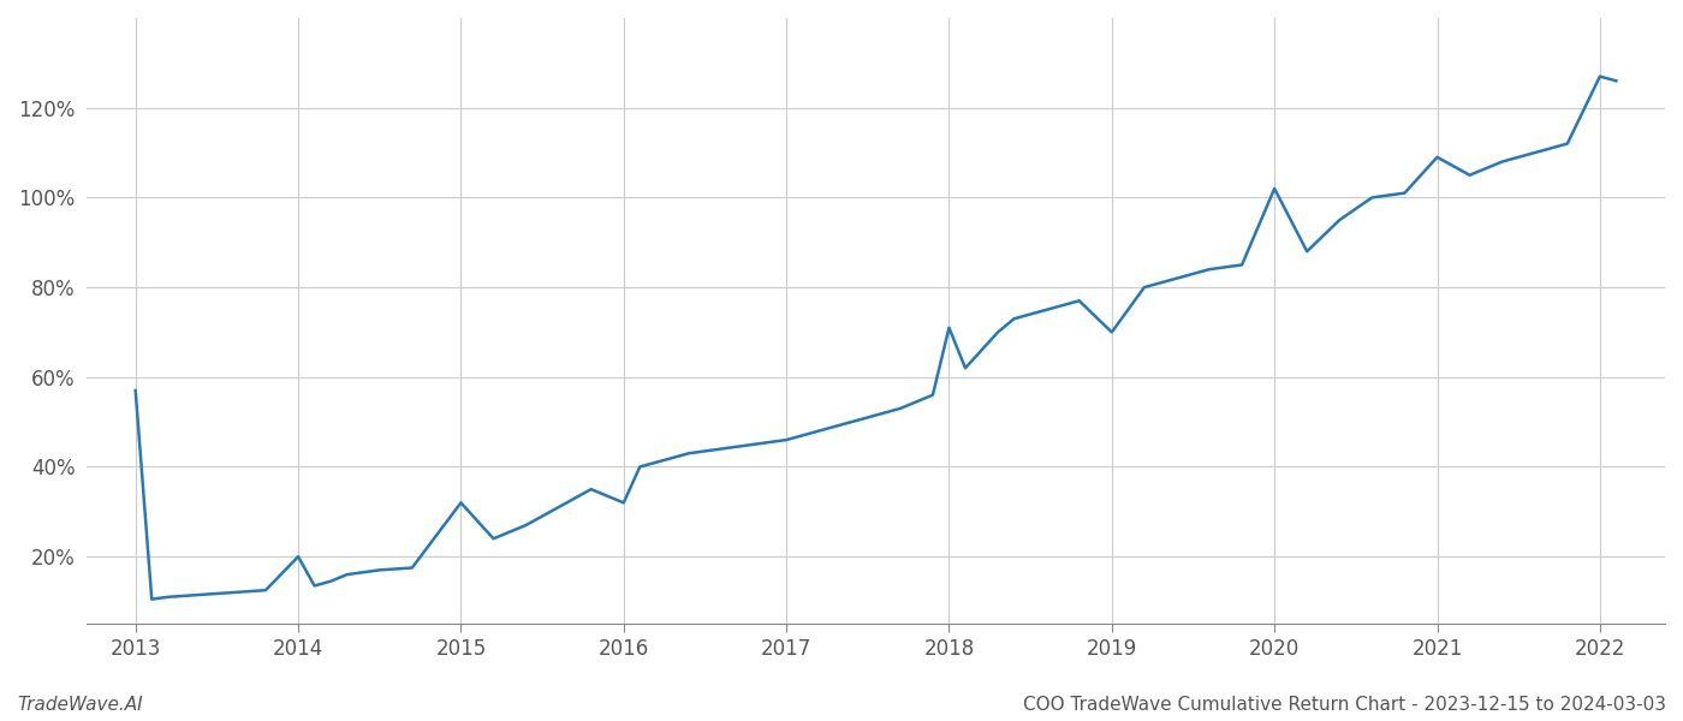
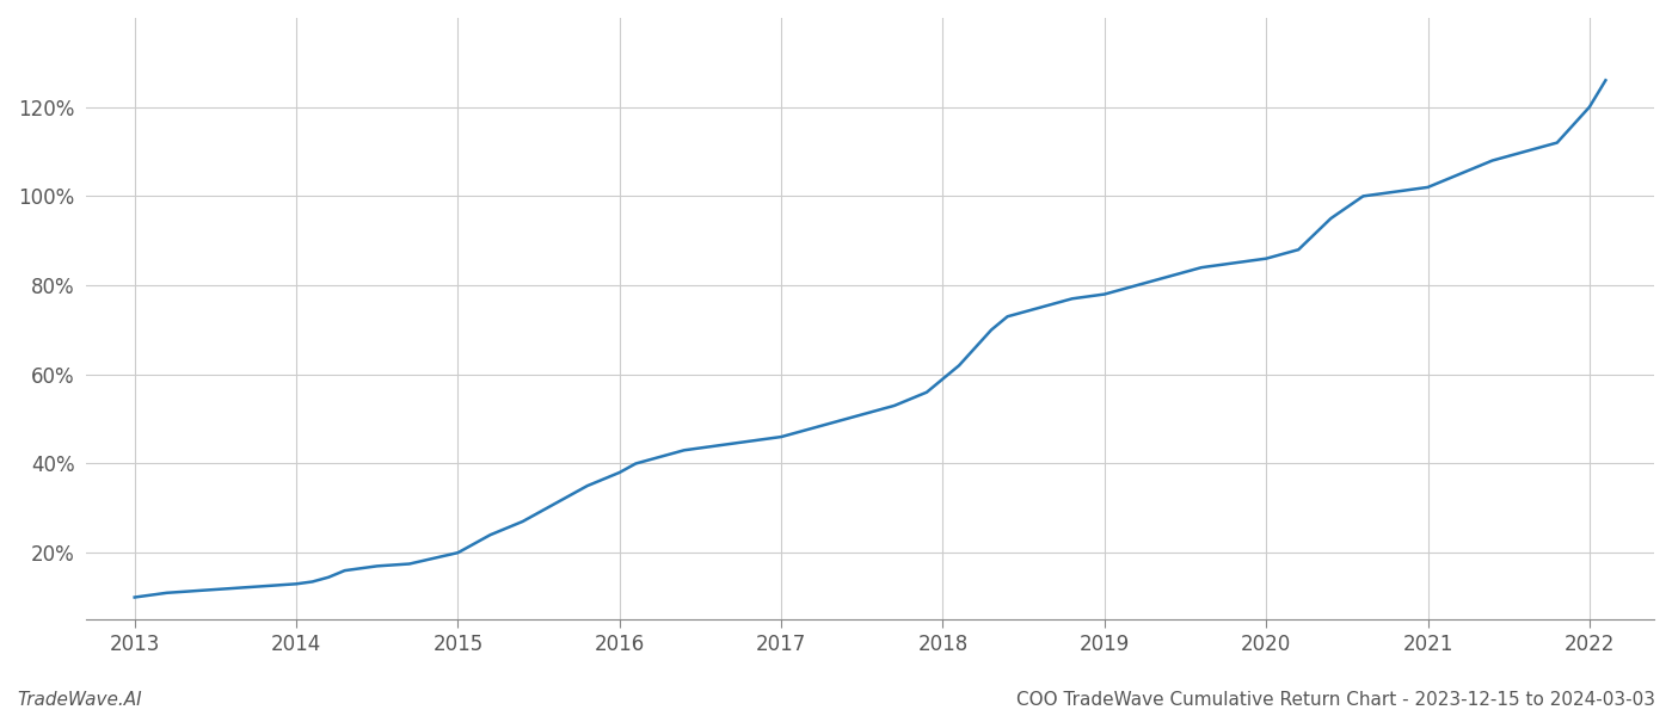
2013: 57.0% -> 10.0%
2014: 20.0% -> 13.0%
2015: 32.0% -> 20.0%
2016: 32.0% -> 38.0%
2018: 71.0% -> 59.0%
2019: 70.0% -> 78.0%
2020: 102.0% -> 86.0%
2021: 109.0% -> 102.0%
2022: 127.0% -> 120.0%
